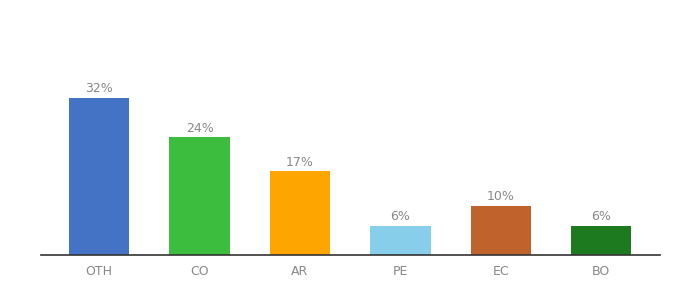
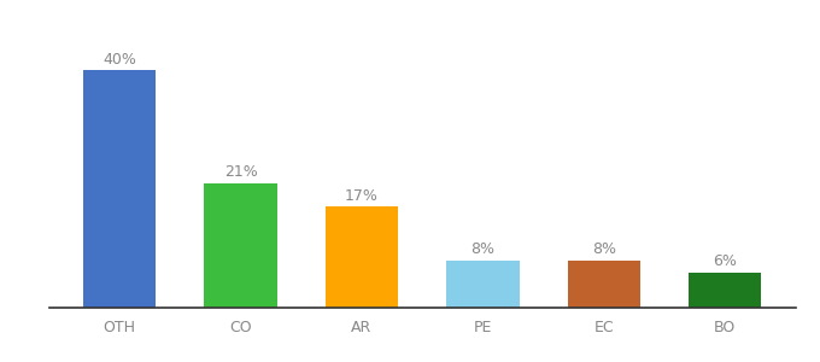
OTH: 32% -> 40%
CO: 24% -> 21%
PE: 6% -> 8%
EC: 10% -> 8%
